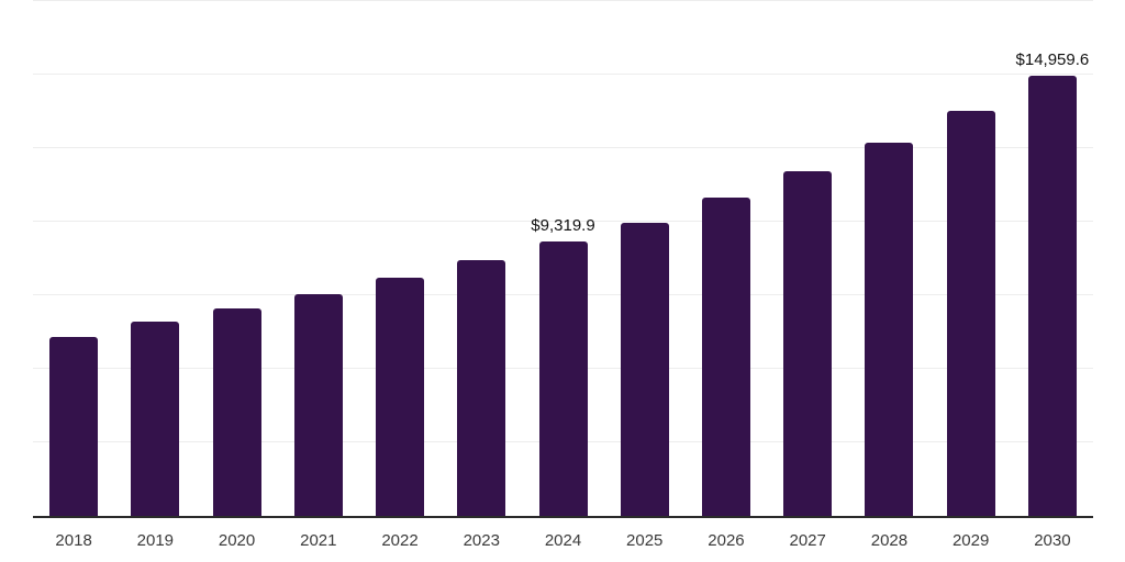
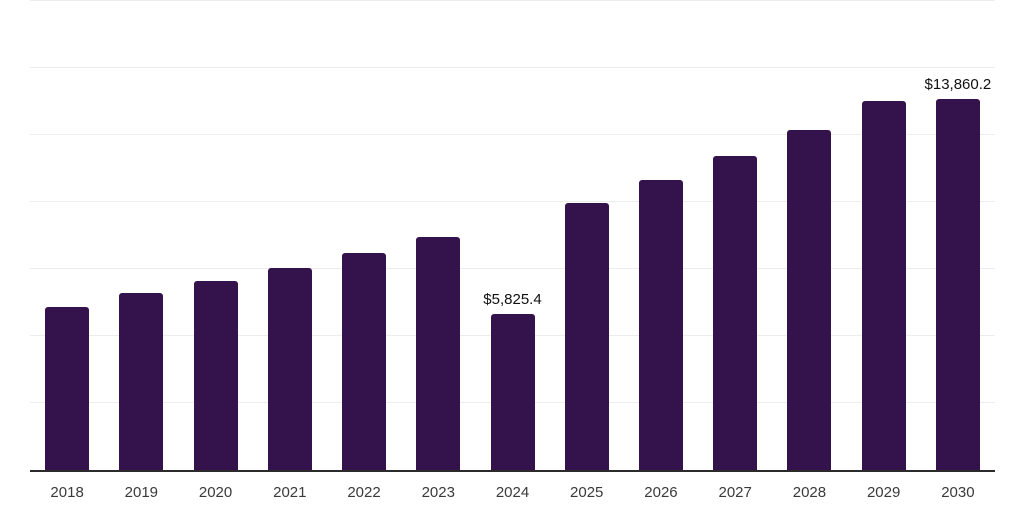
2024: $9,319.9 -> $5,825.4
2030: $14,959.6 -> $13,860.2
